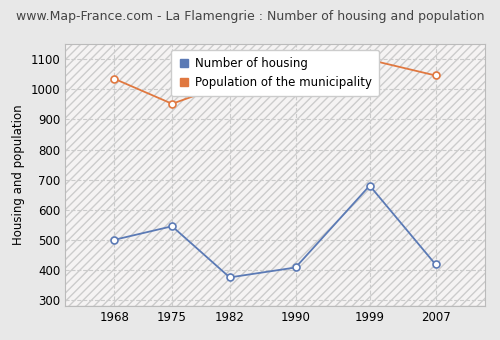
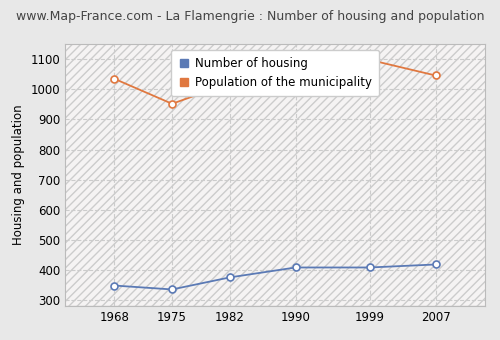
Number of housing/1968: 500 -> 348
Number of housing/1975: 545 -> 335
Number of housing/1999: 680 -> 408
